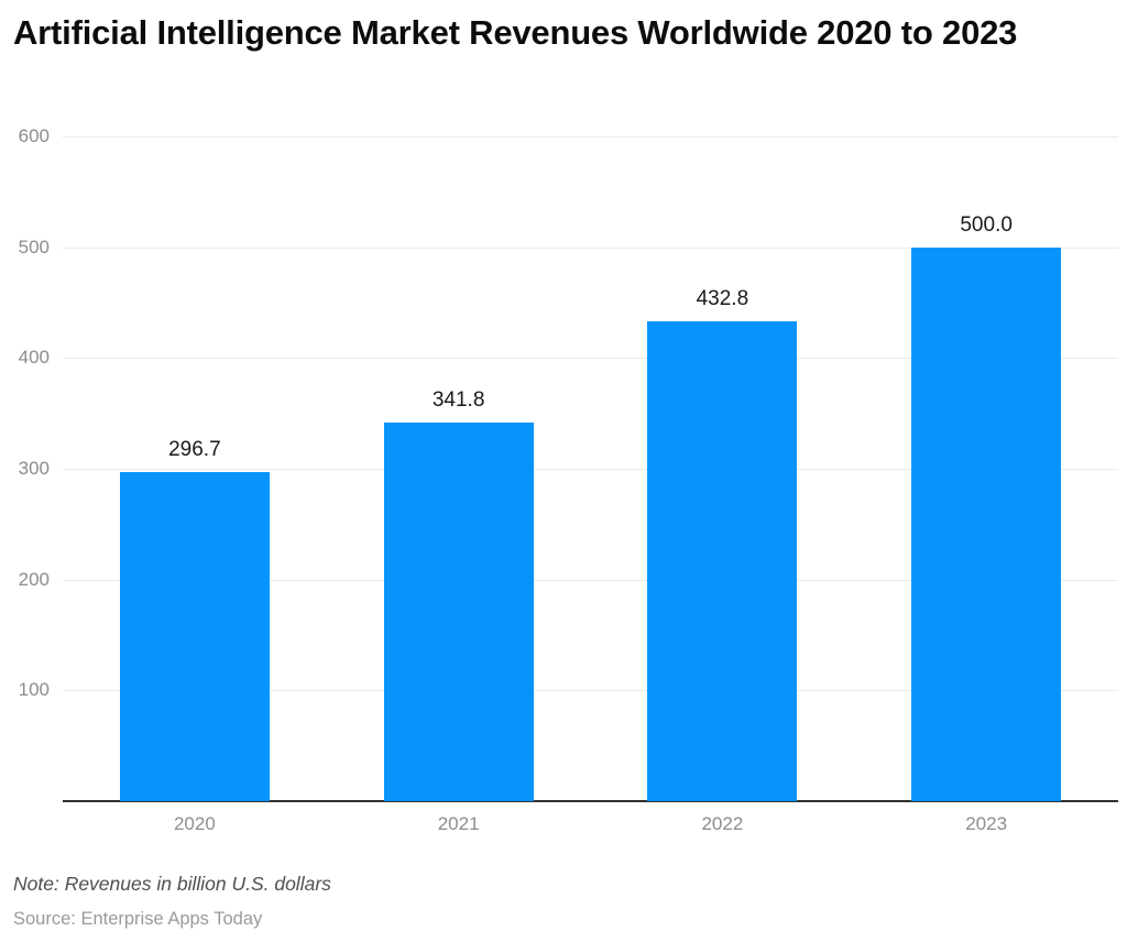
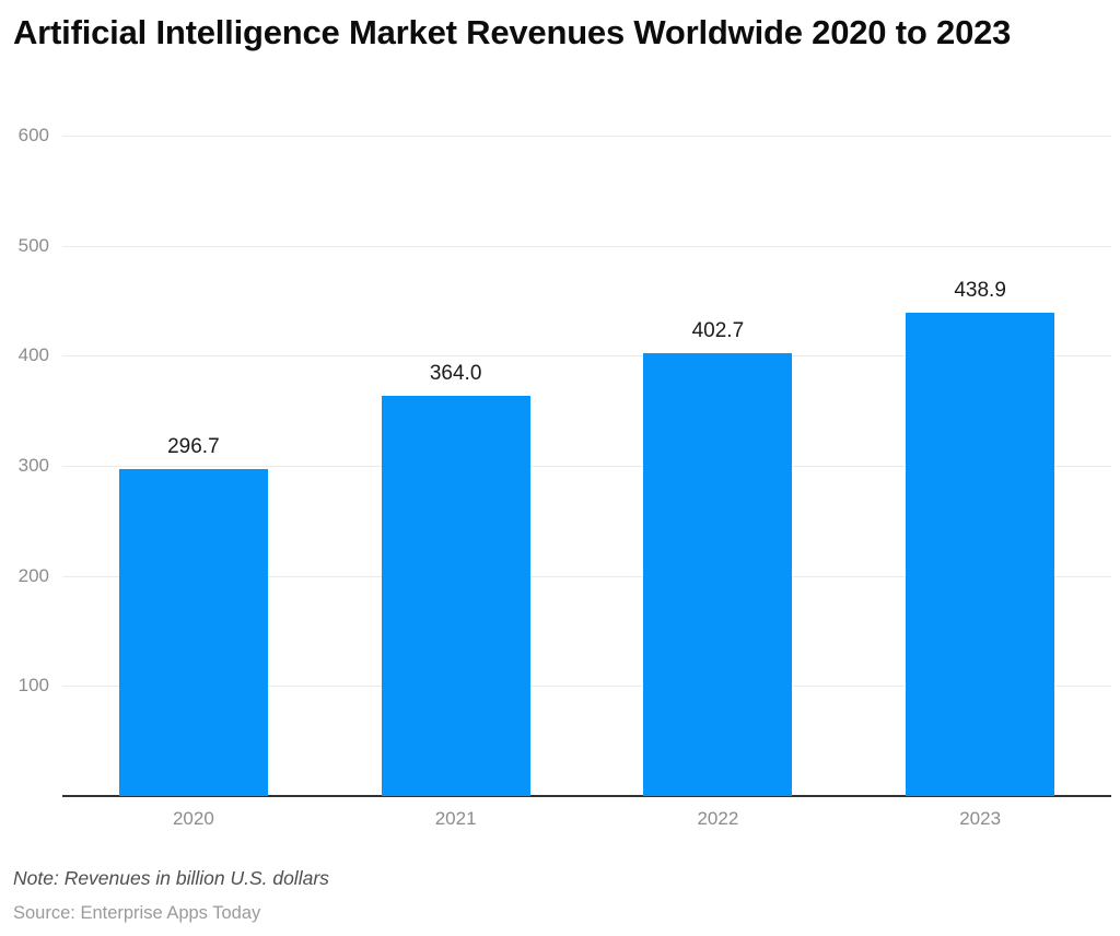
2021: 341.8 -> 364.0
2022: 432.8 -> 402.7
2023: 500.0 -> 438.9
